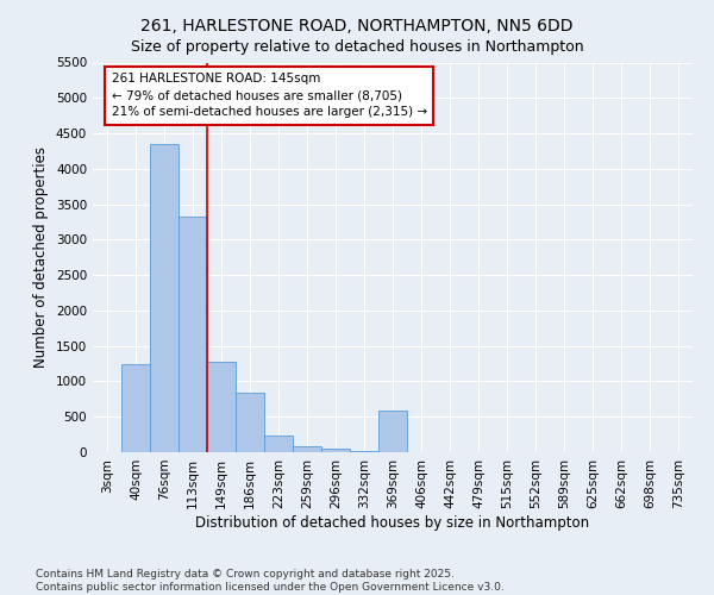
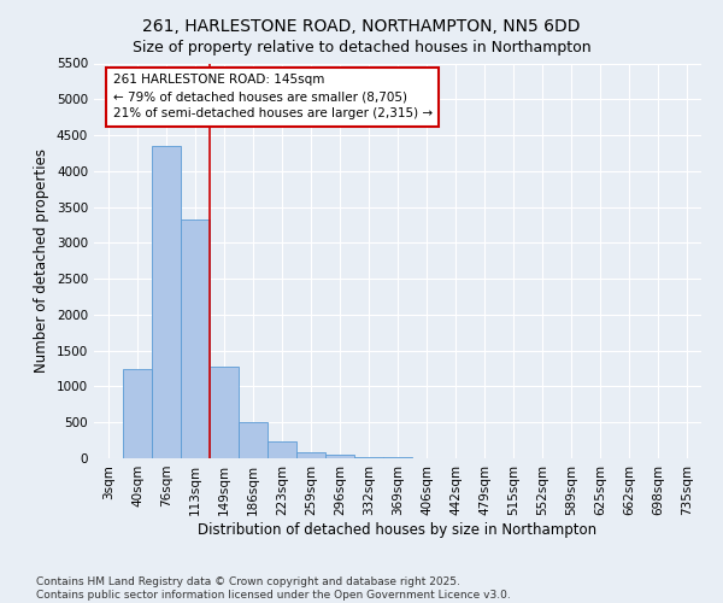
186sqm: 840 -> 500
369sqm: 580 -> 10
